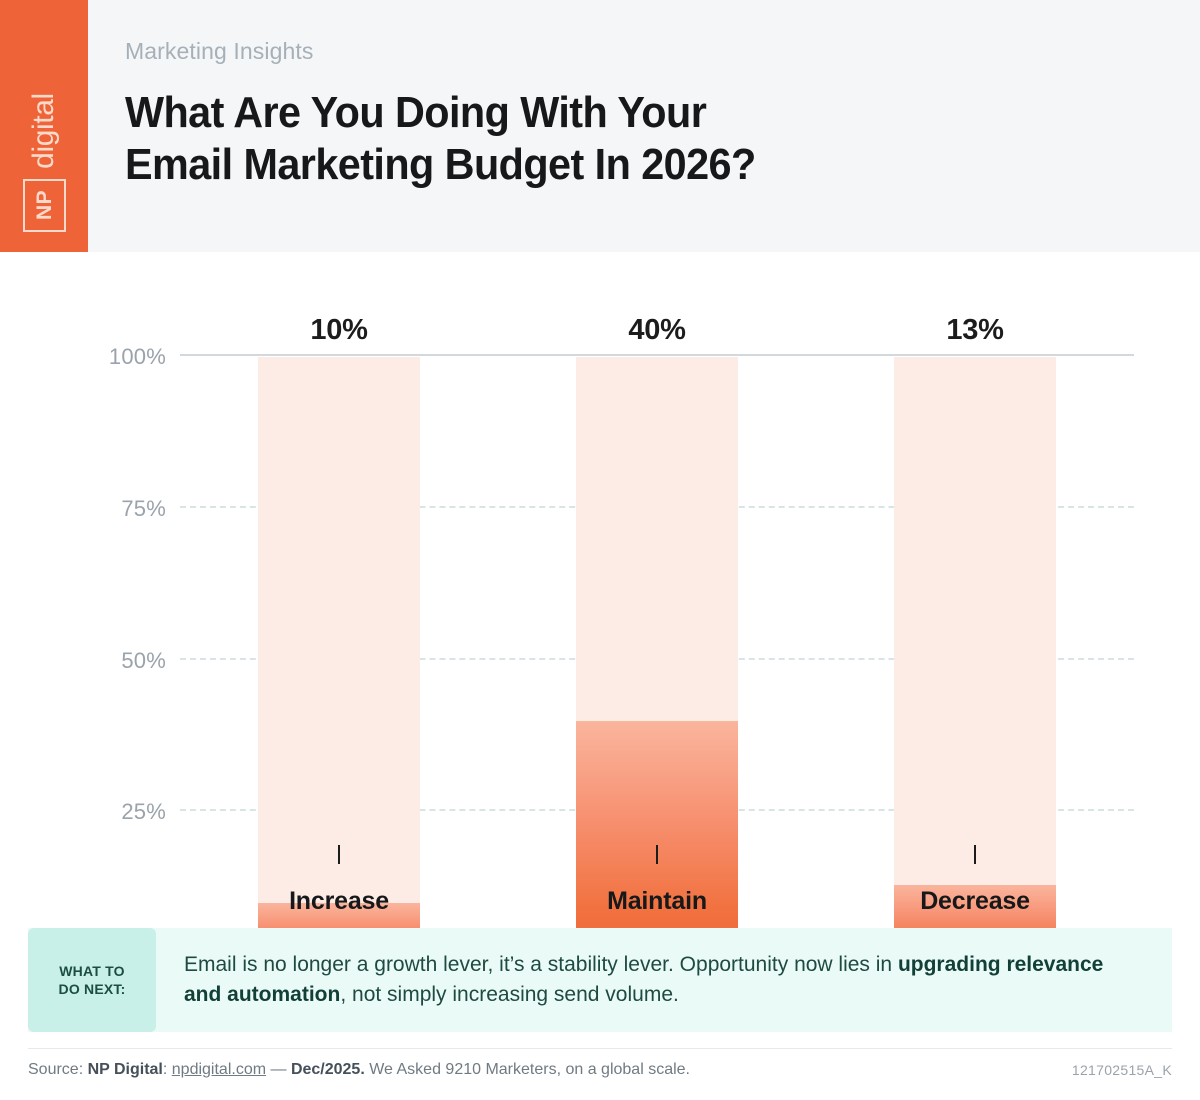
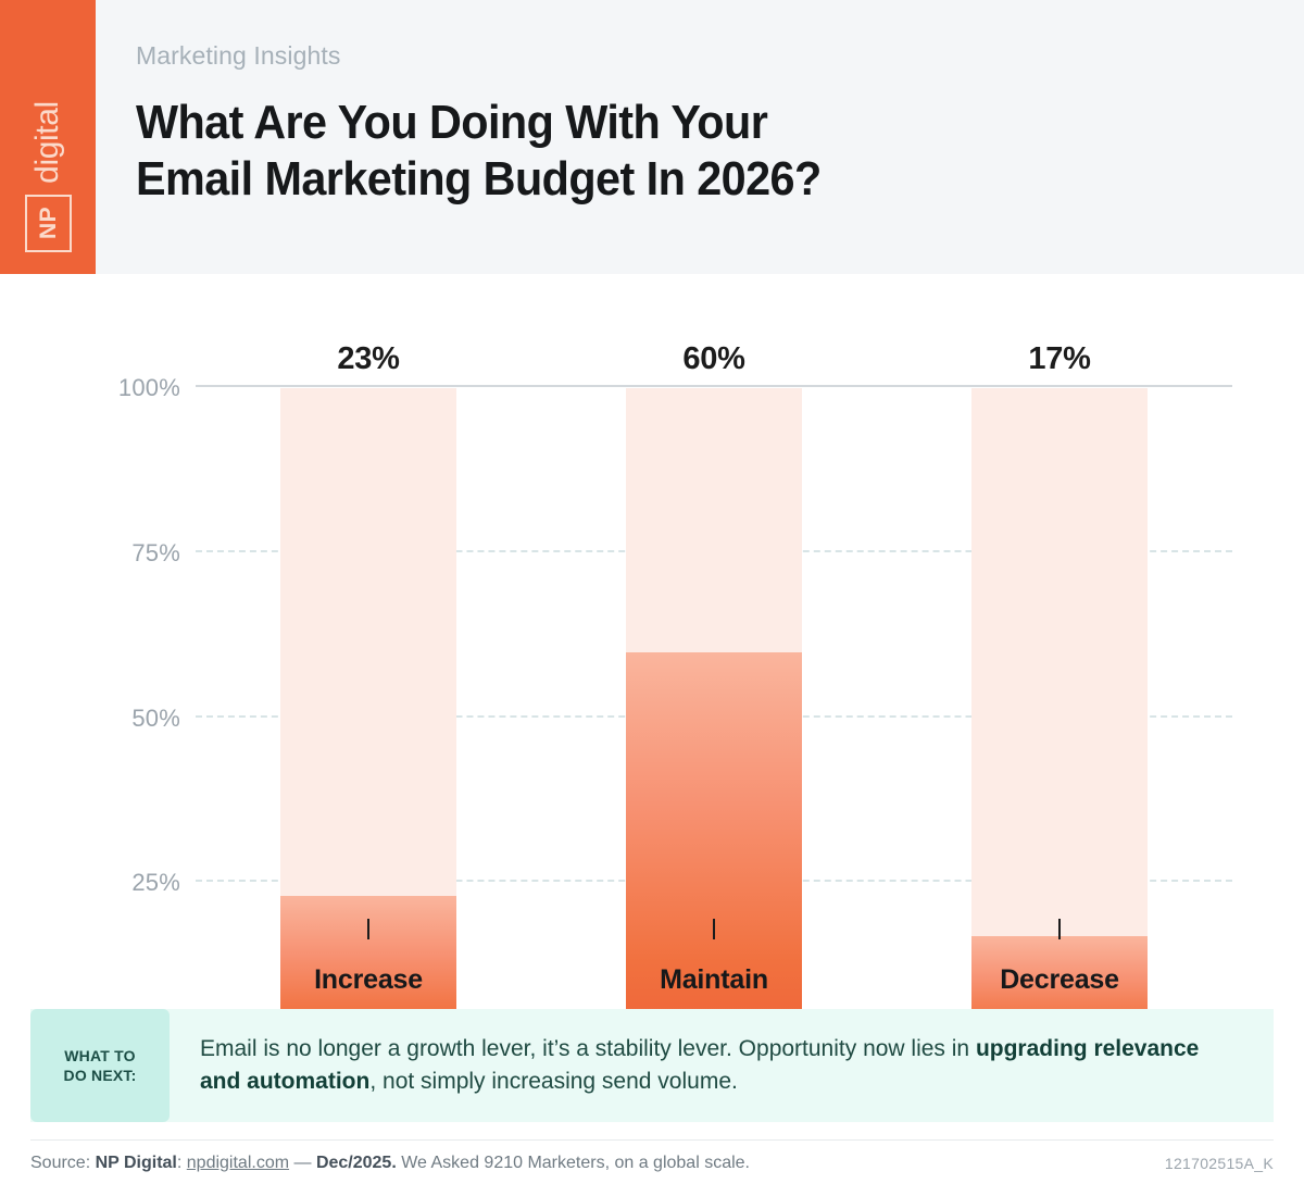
Increase: 10% -> 23%
Maintain: 40% -> 60%
Decrease: 13% -> 17%
